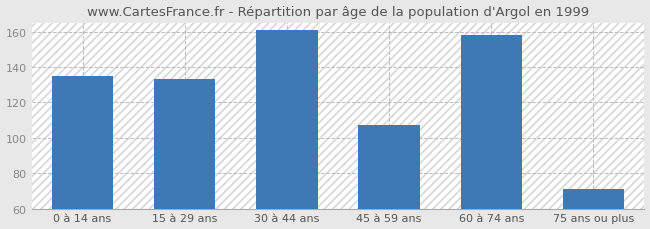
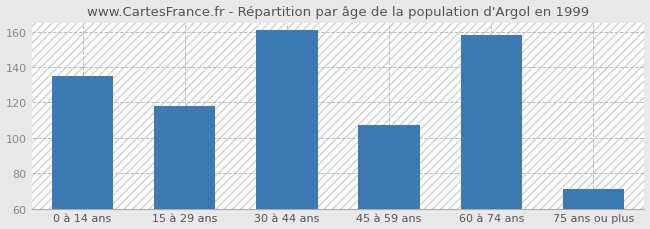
15 à 29 ans: 133 -> 118
